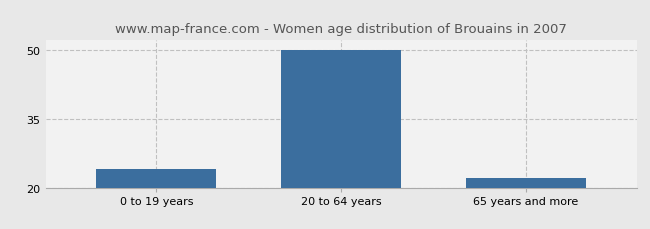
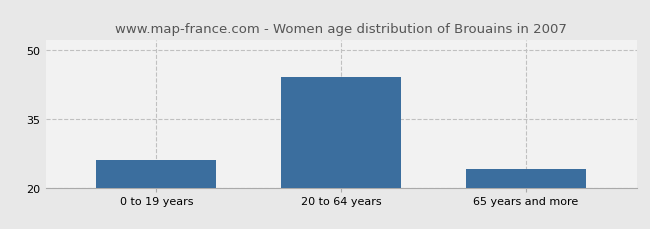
0 to 19 years: 24 -> 26
20 to 64 years: 50 -> 44
65 years and more: 22 -> 24
